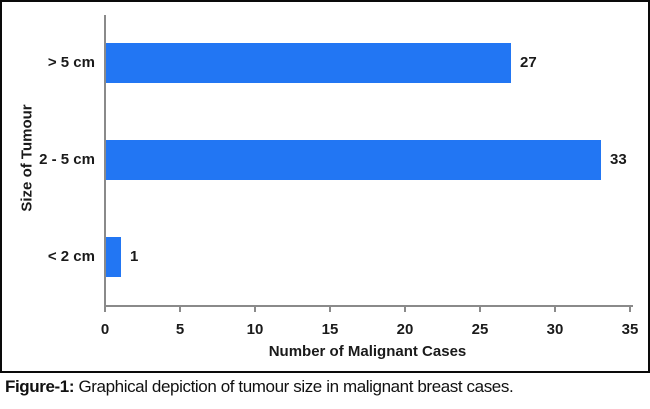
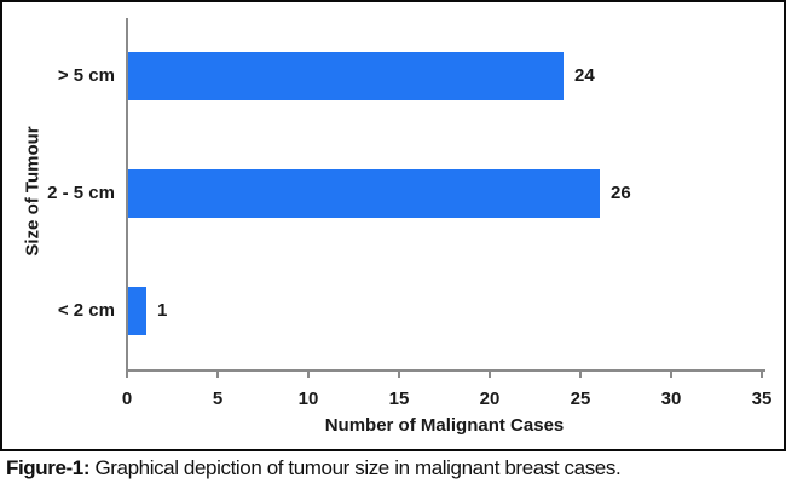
> 5 cm: 27 -> 24
2 - 5 cm: 33 -> 26
